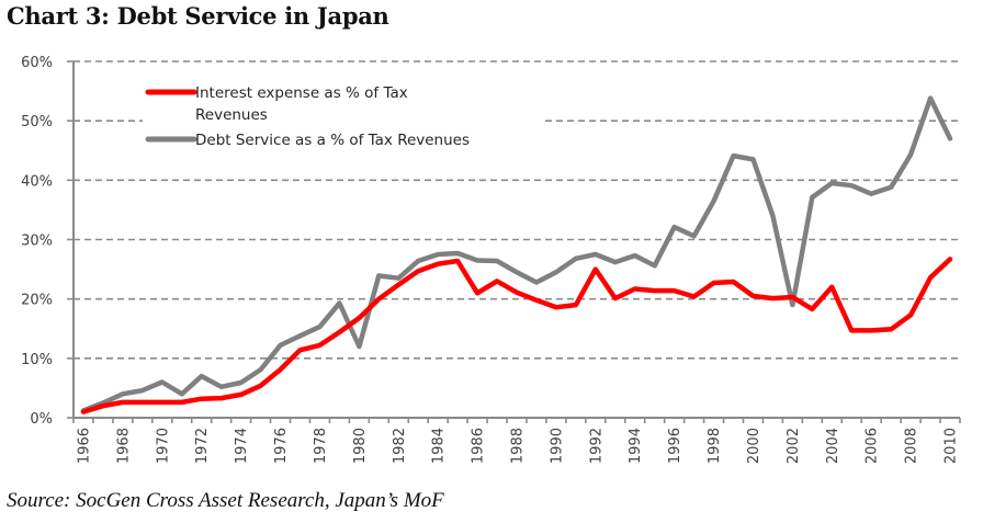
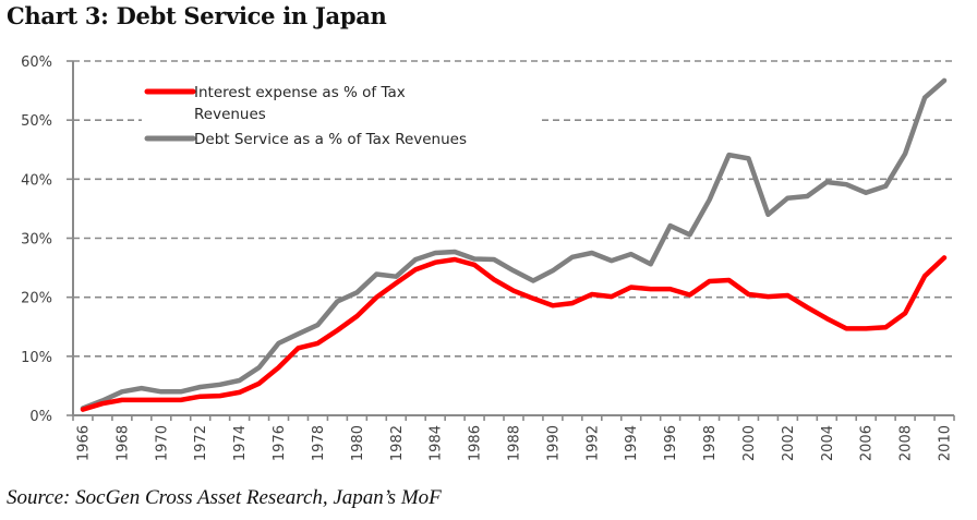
Debt Service as a % of Tax Revenues/1970: 6% -> 4%
Debt Service as a % of Tax Revenues/1972: 7% -> 5%
Debt Service as a % of Tax Revenues/1980: 12% -> 21%
Interest expense as % of Tax Revenues/1986: 21% -> 26%
Interest expense as % of Tax Revenues/1992: 25% -> 20%
Debt Service as a % of Tax Revenues/2002: 19% -> 37%
Interest expense as % of Tax Revenues/2004: 22% -> 16%
Debt Service as a % of Tax Revenues/2010: 47% -> 57%
